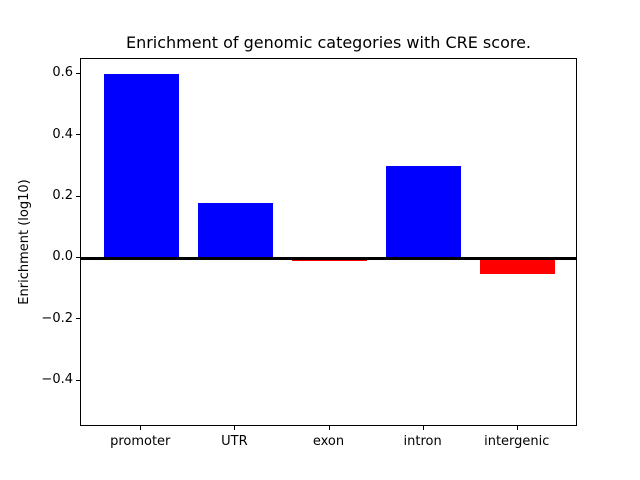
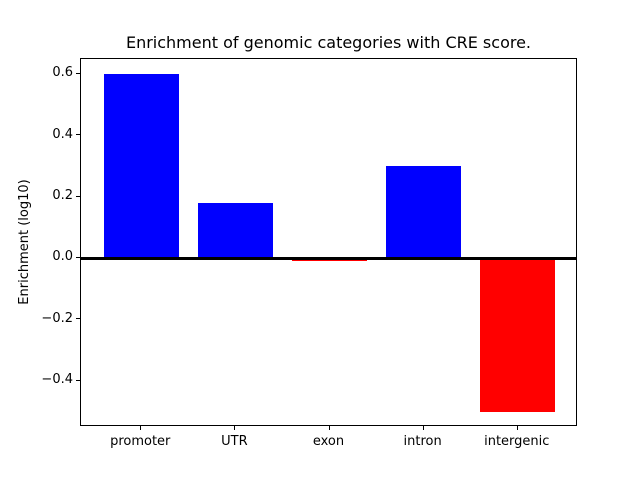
intergenic: -0.05 -> -0.50
